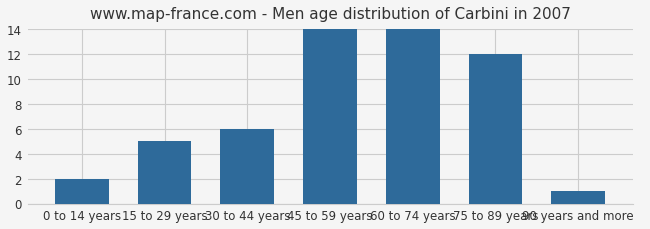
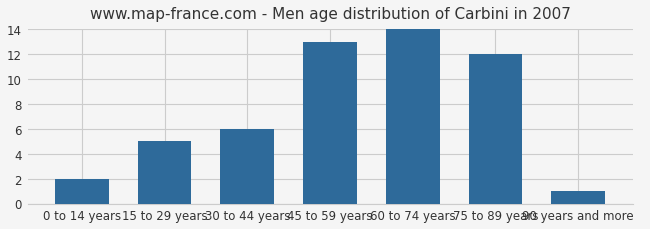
45 to 59 years: 14 -> 13
